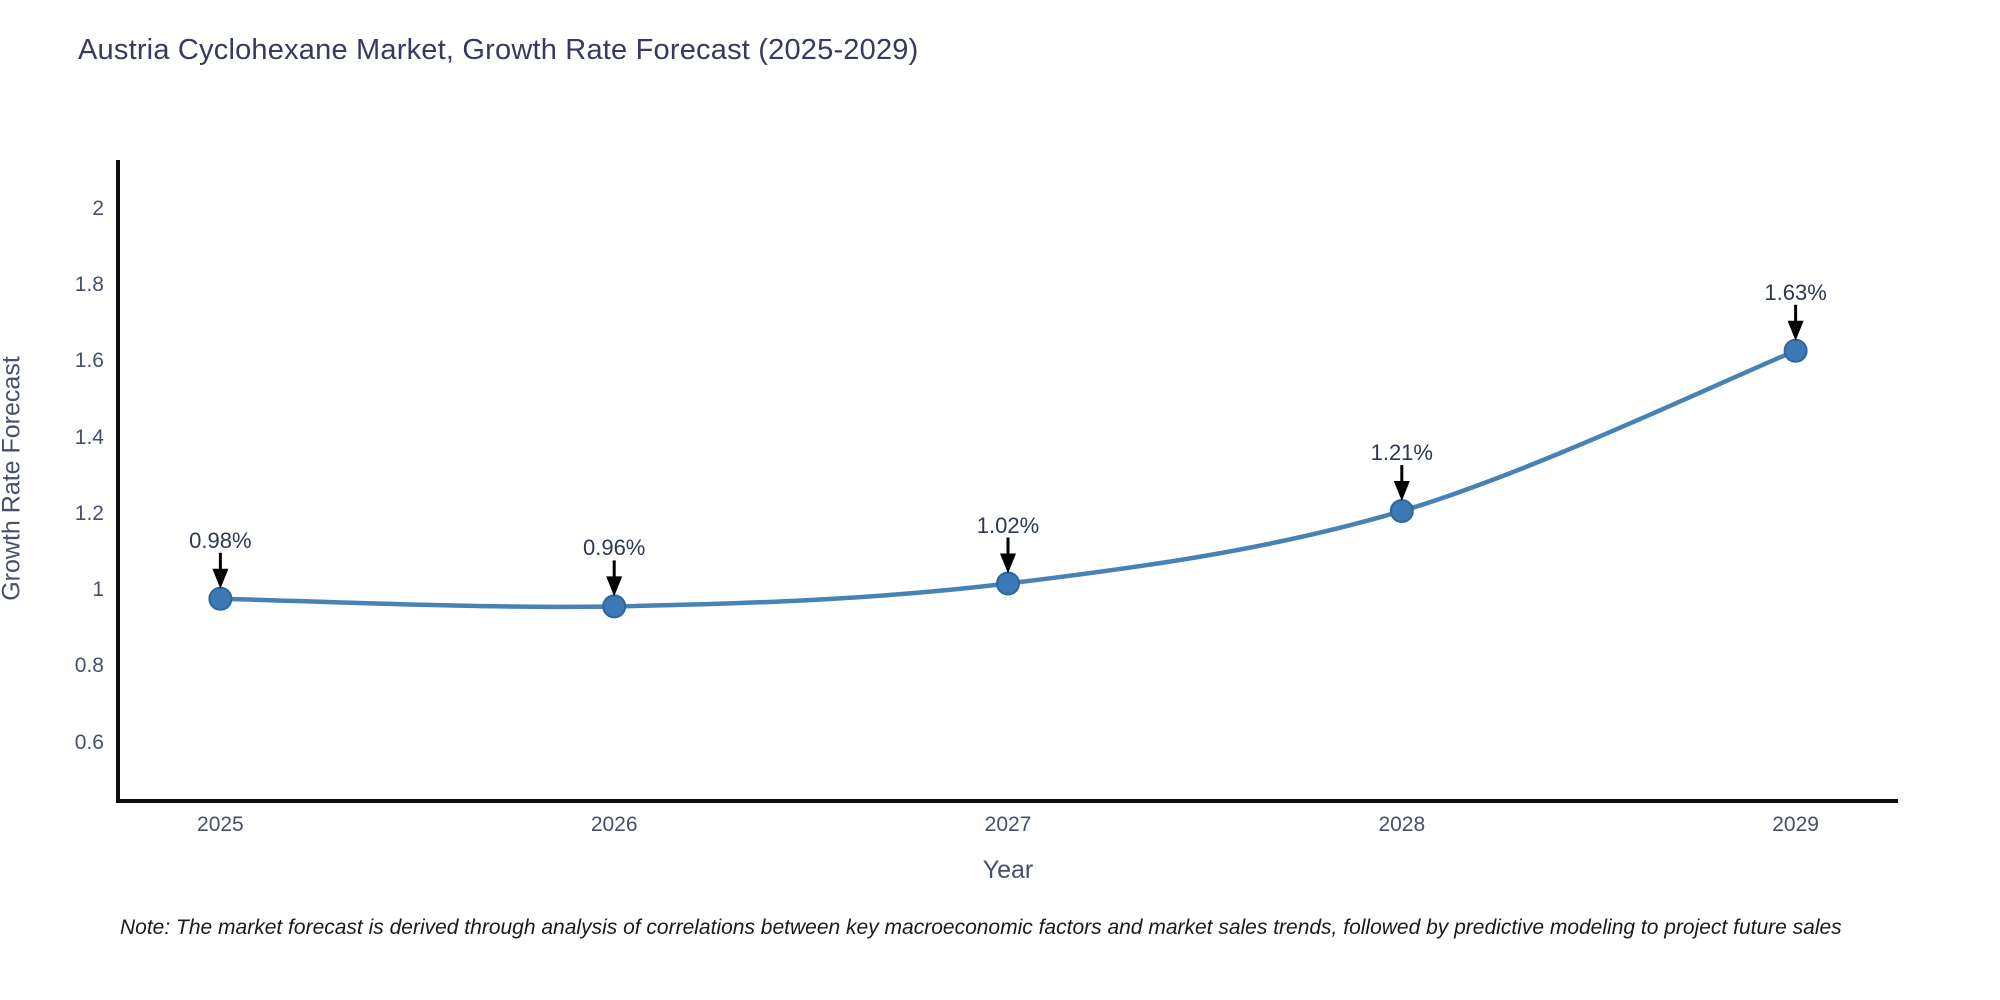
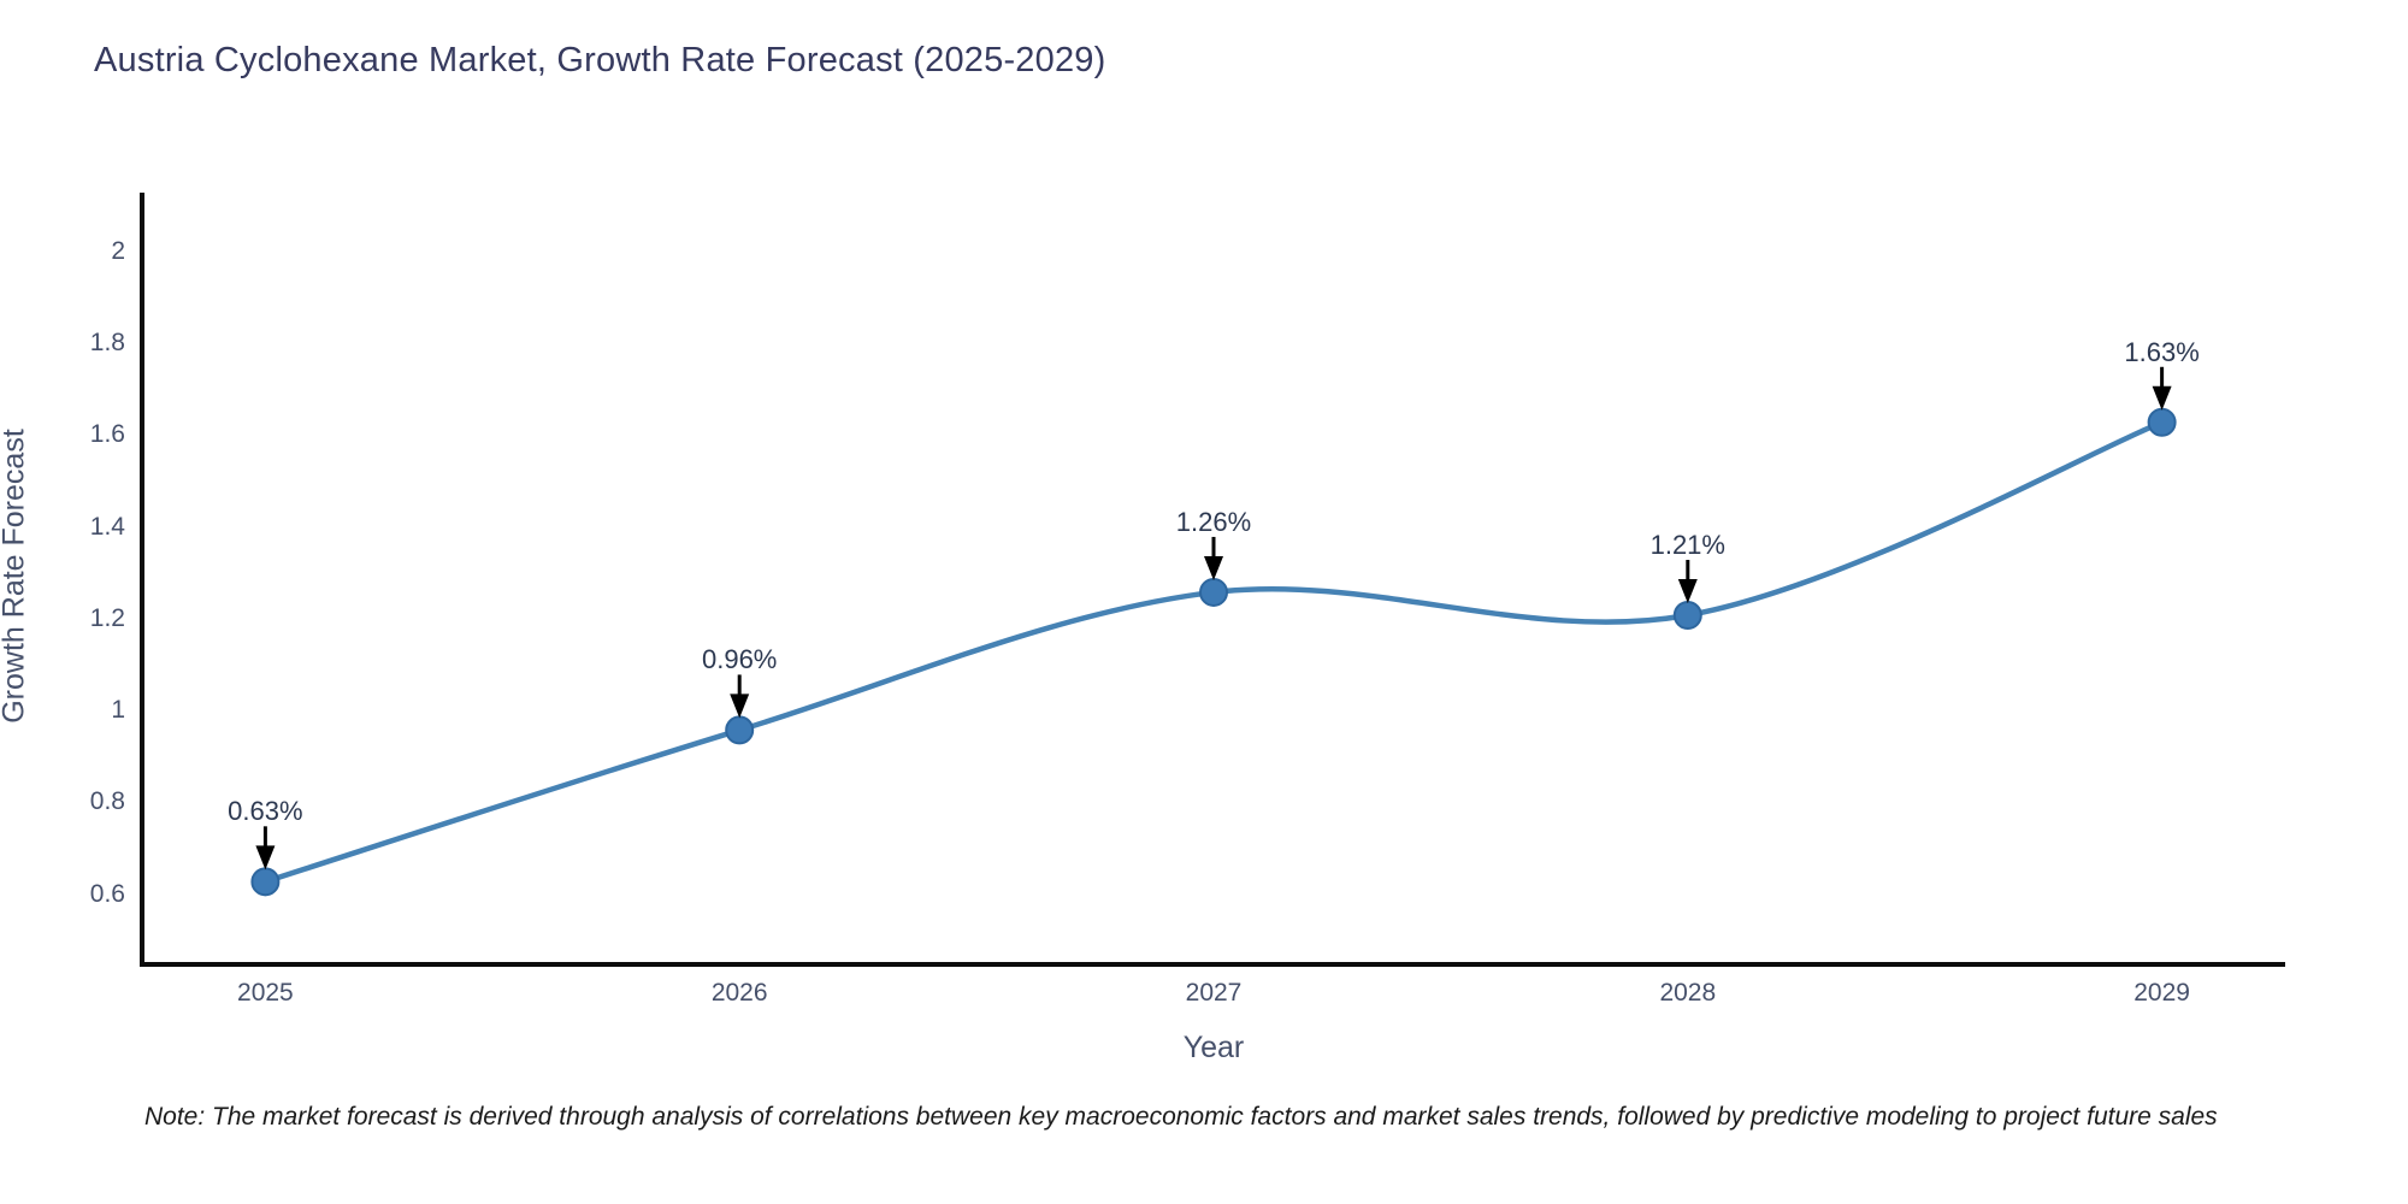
2025: 0.98% -> 0.63%
2027: 1.02% -> 1.26%
